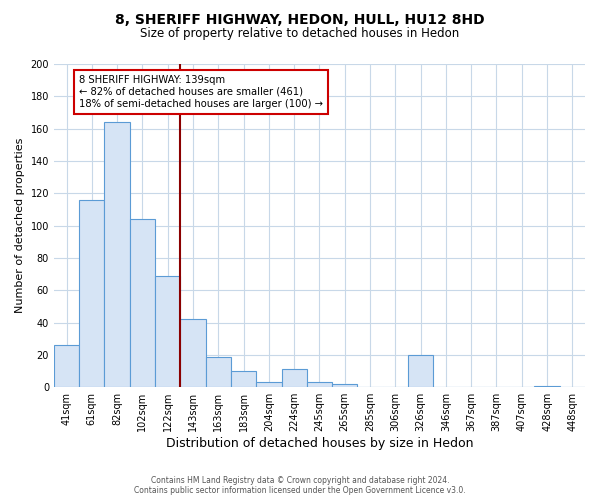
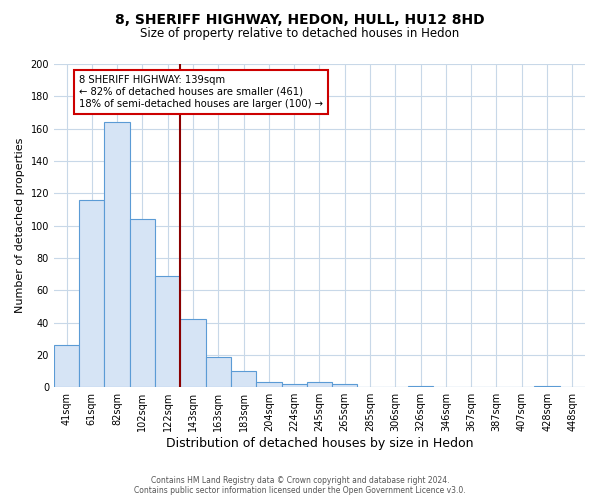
224sqm: 11 -> 2
326sqm: 20 -> 1
